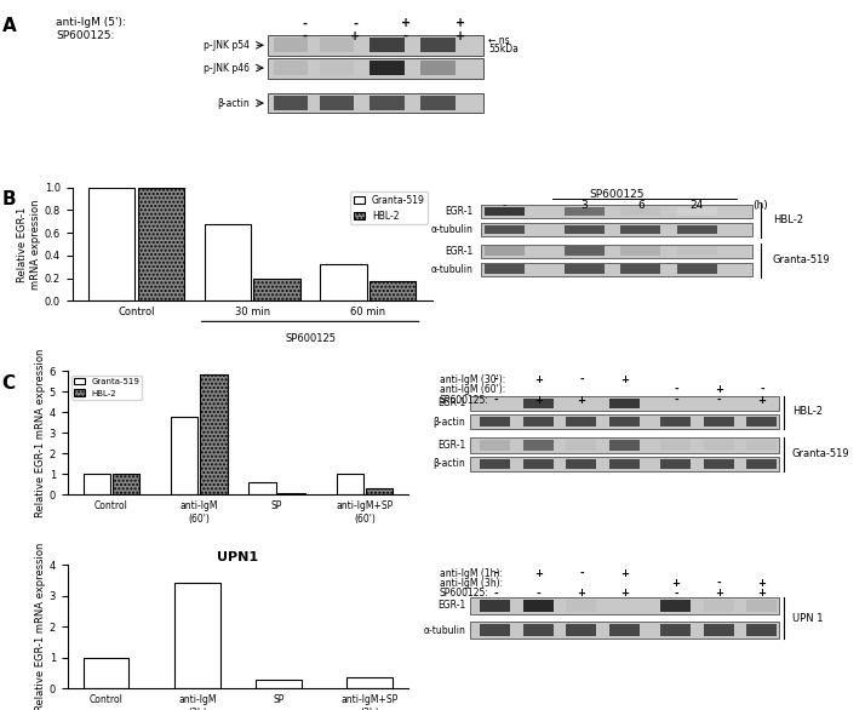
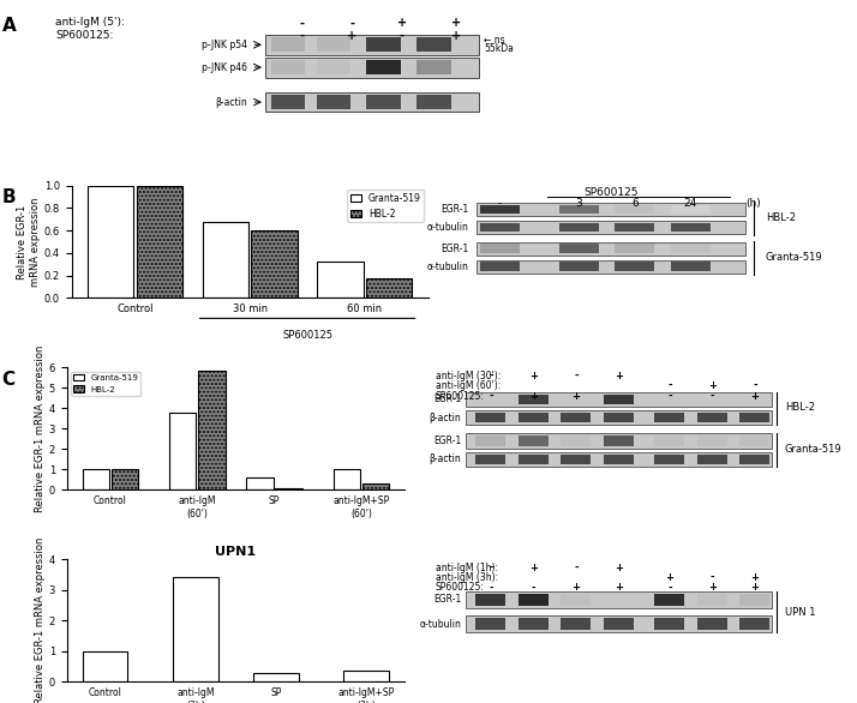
HBL-2/30 min: 0.20 -> 0.60
